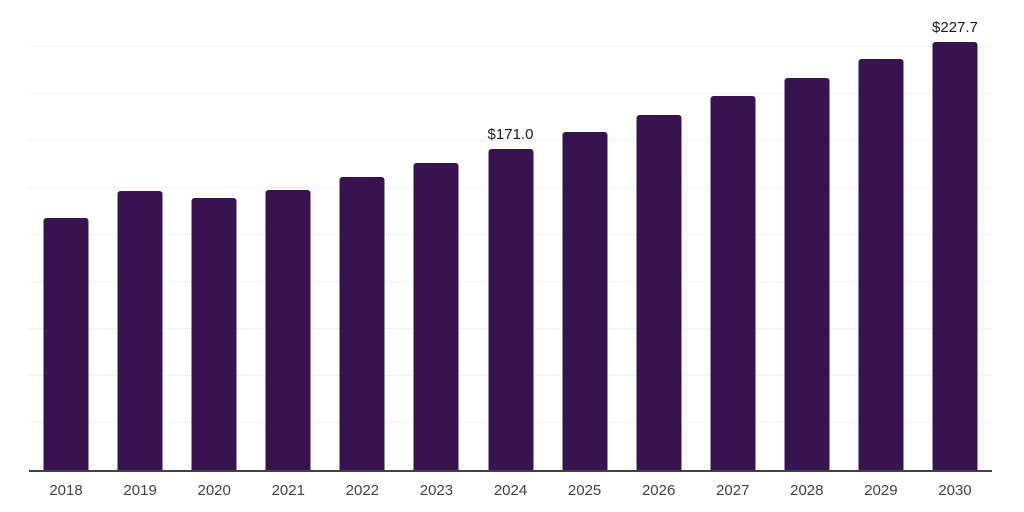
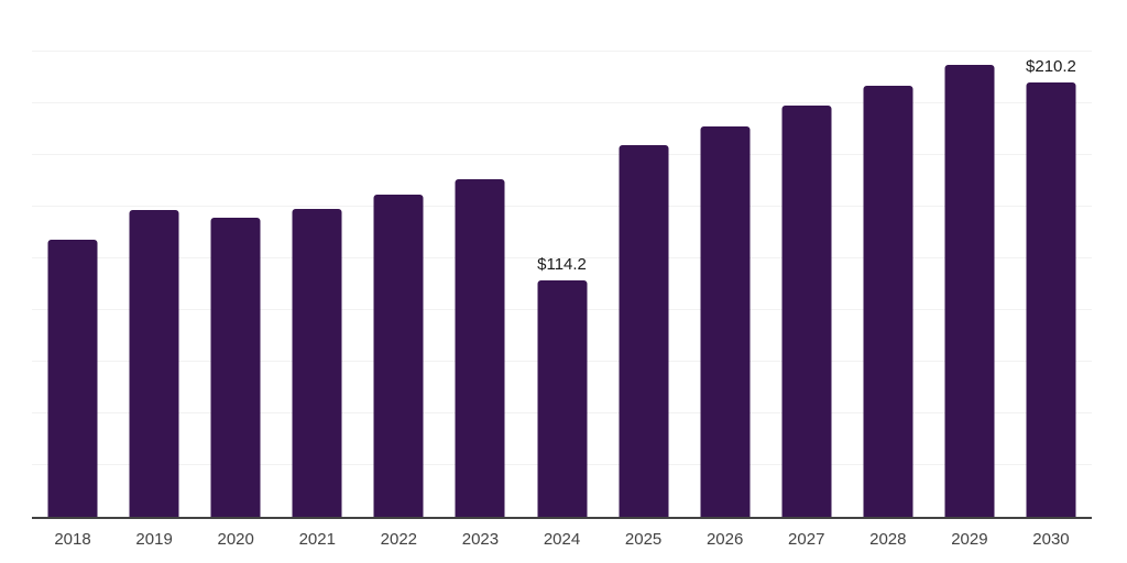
2024: $171.0 -> $114.2
2030: $227.7 -> $210.2
